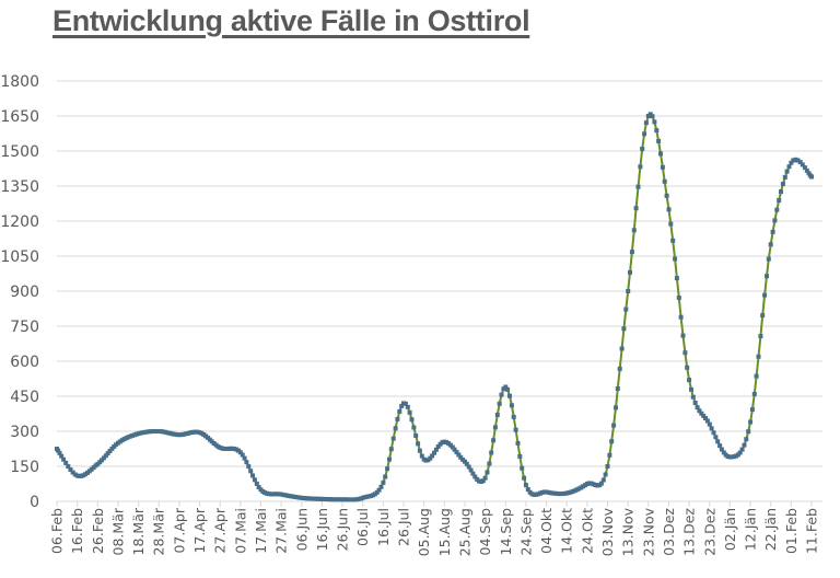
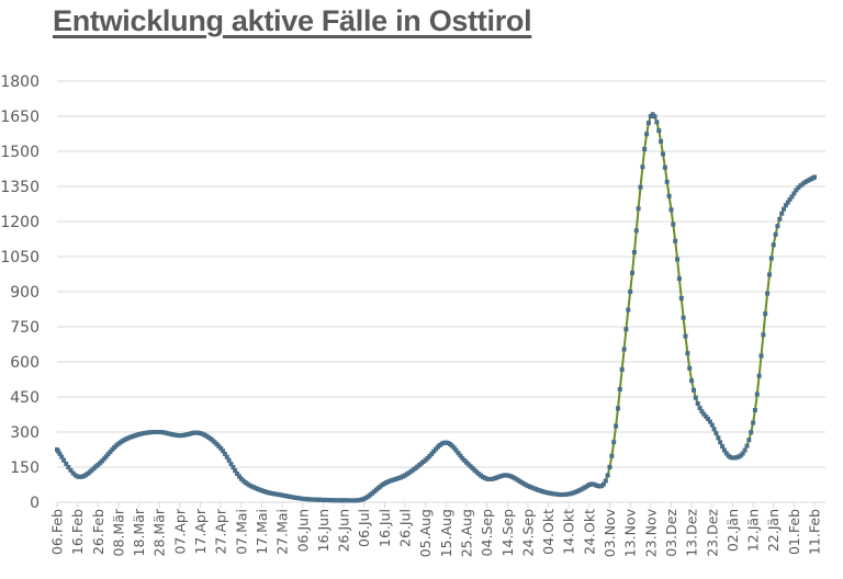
07.Mai: 210 -> 100
26.Jul: 420 -> 120
14.Sep: 490 -> 120
01.Feb: 1450 -> 1320
